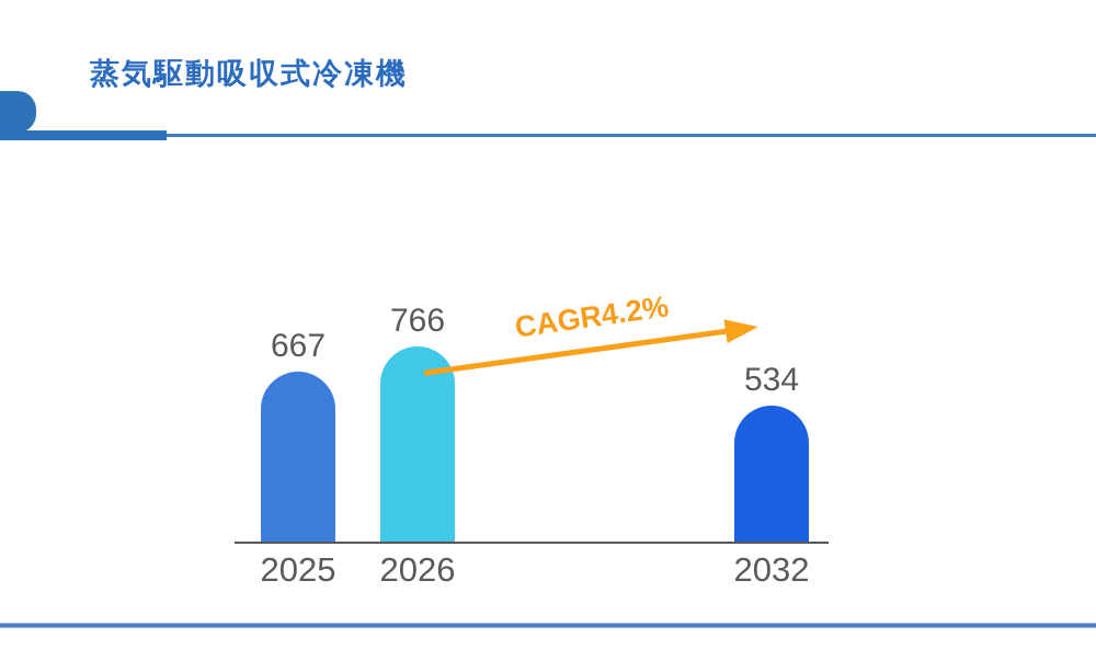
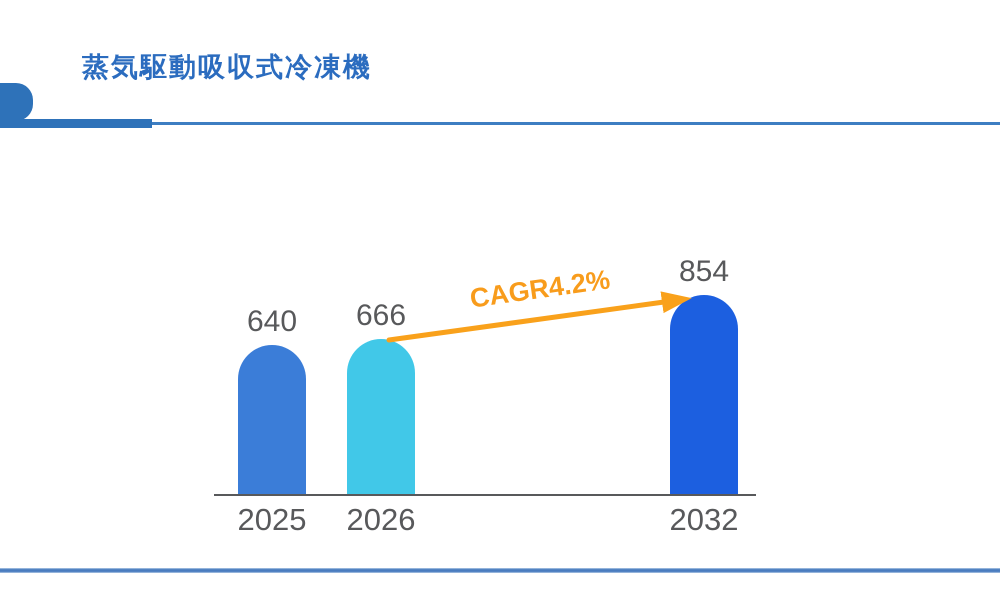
2025: 667 -> 640
2026: 766 -> 666
2032: 534 -> 854
